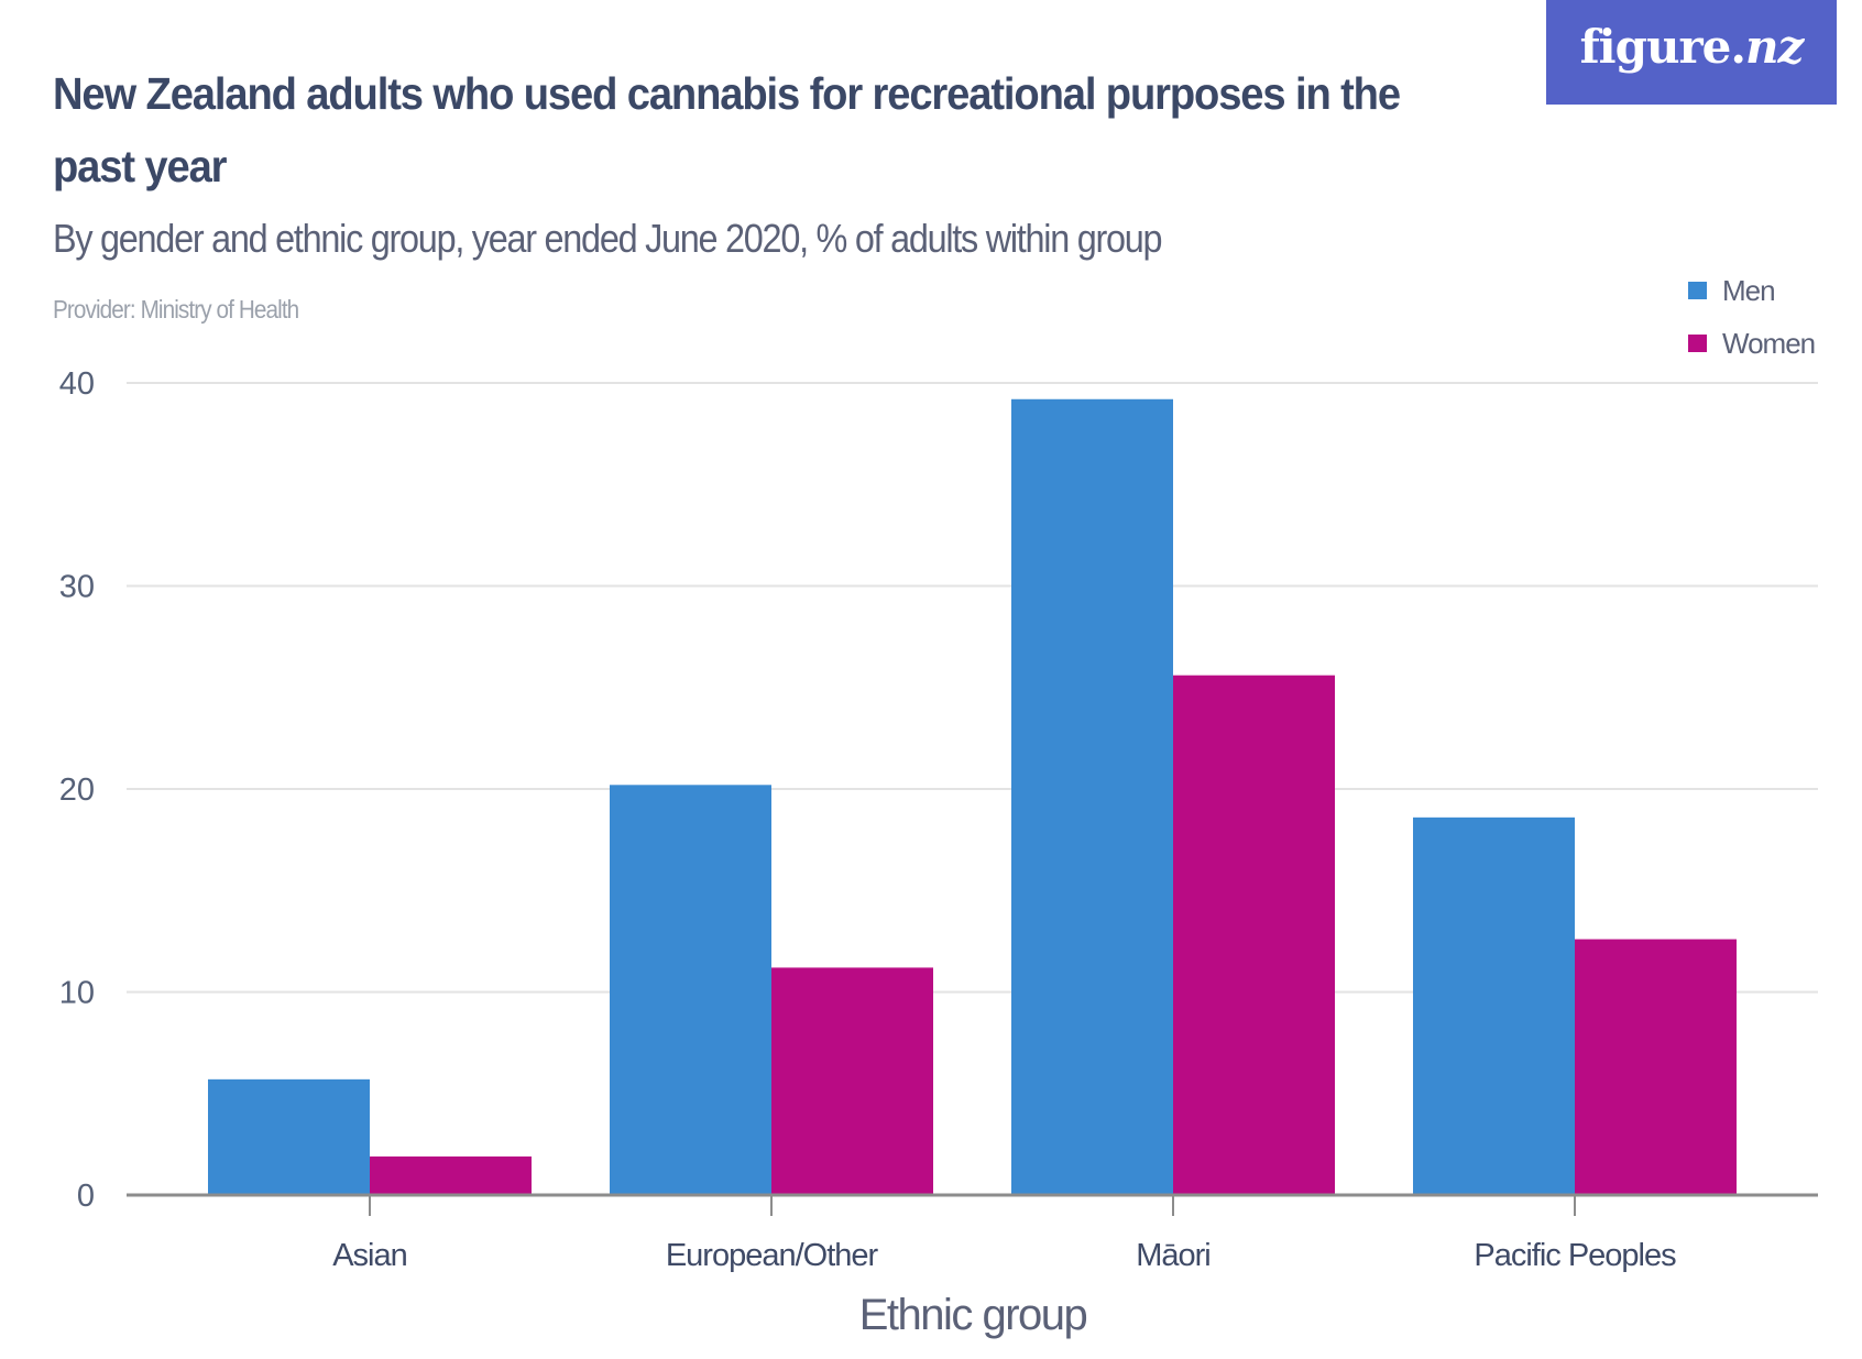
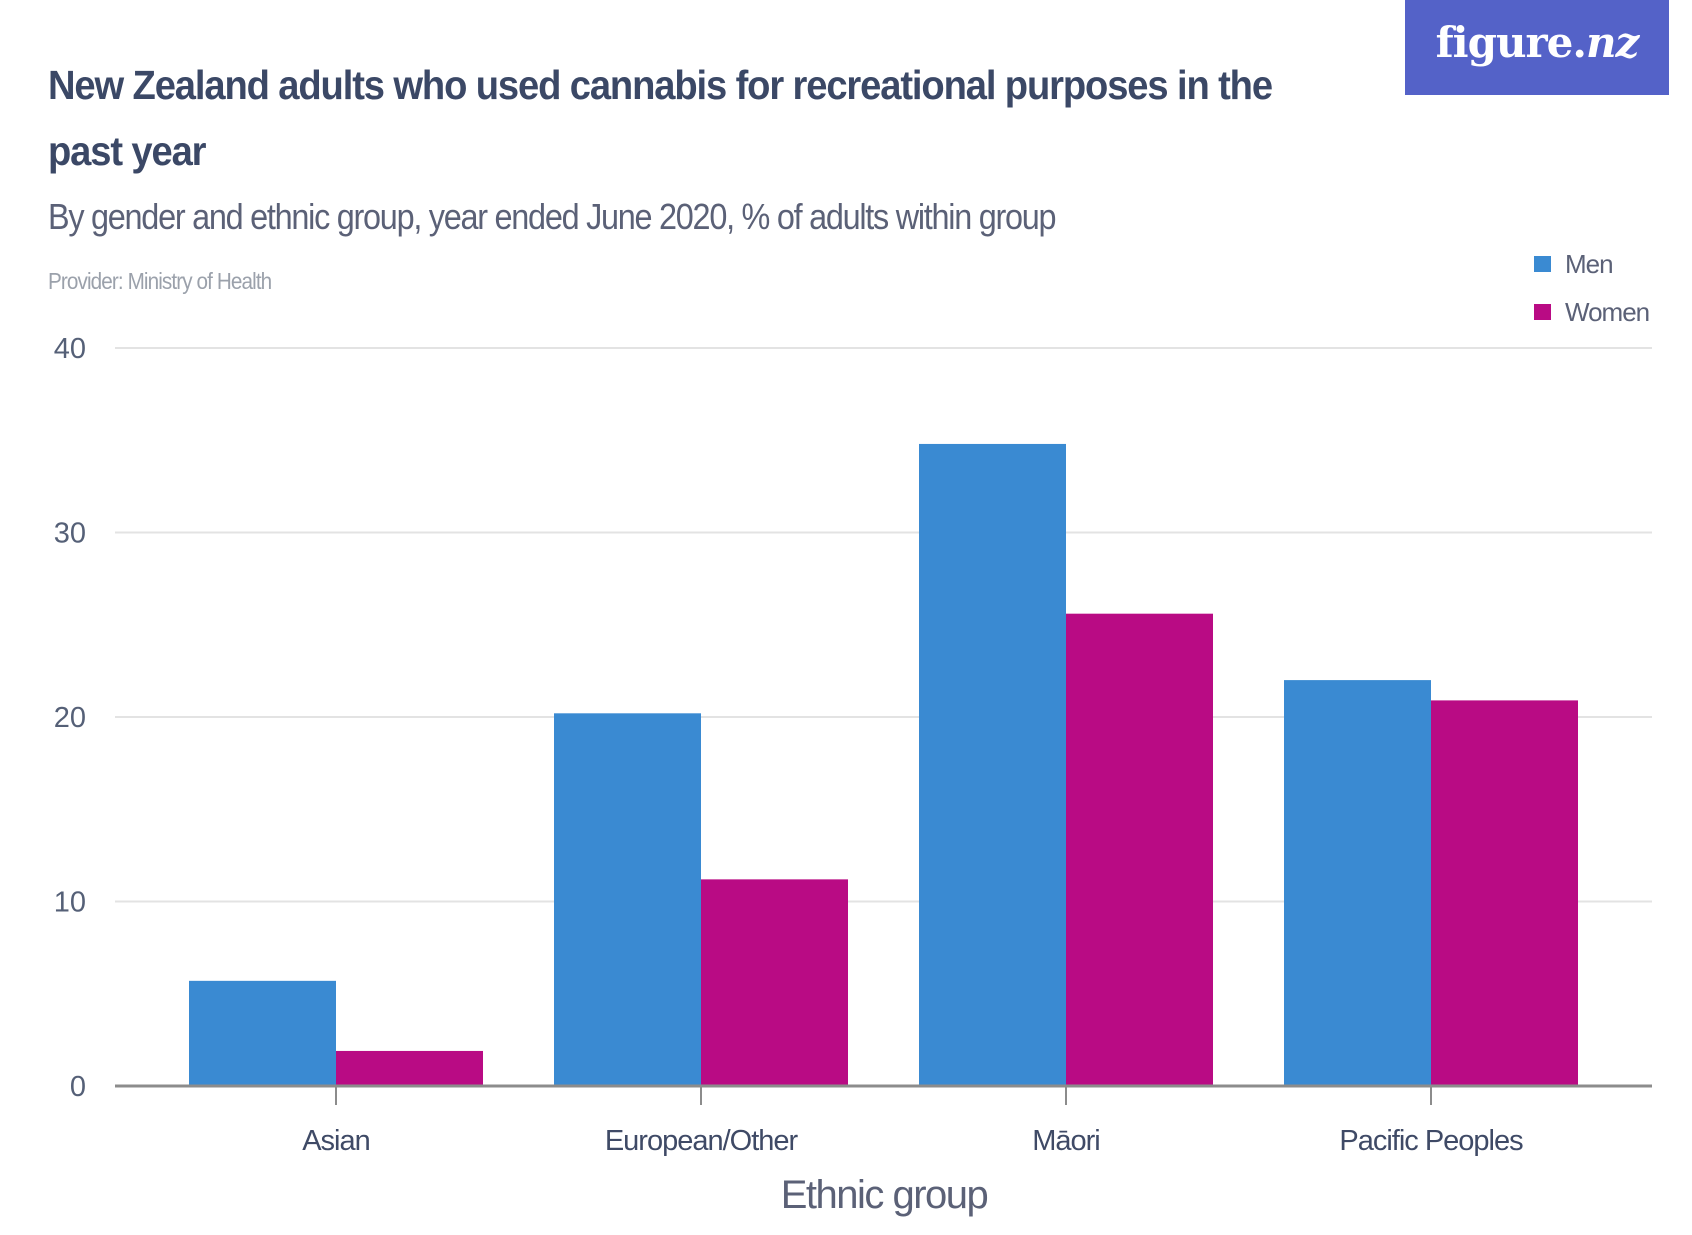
Men/Māori: 39.2 -> 34.8
Men/Pacific Peoples: 18.6 -> 22.0
Women/Pacific Peoples: 12.6 -> 20.9
